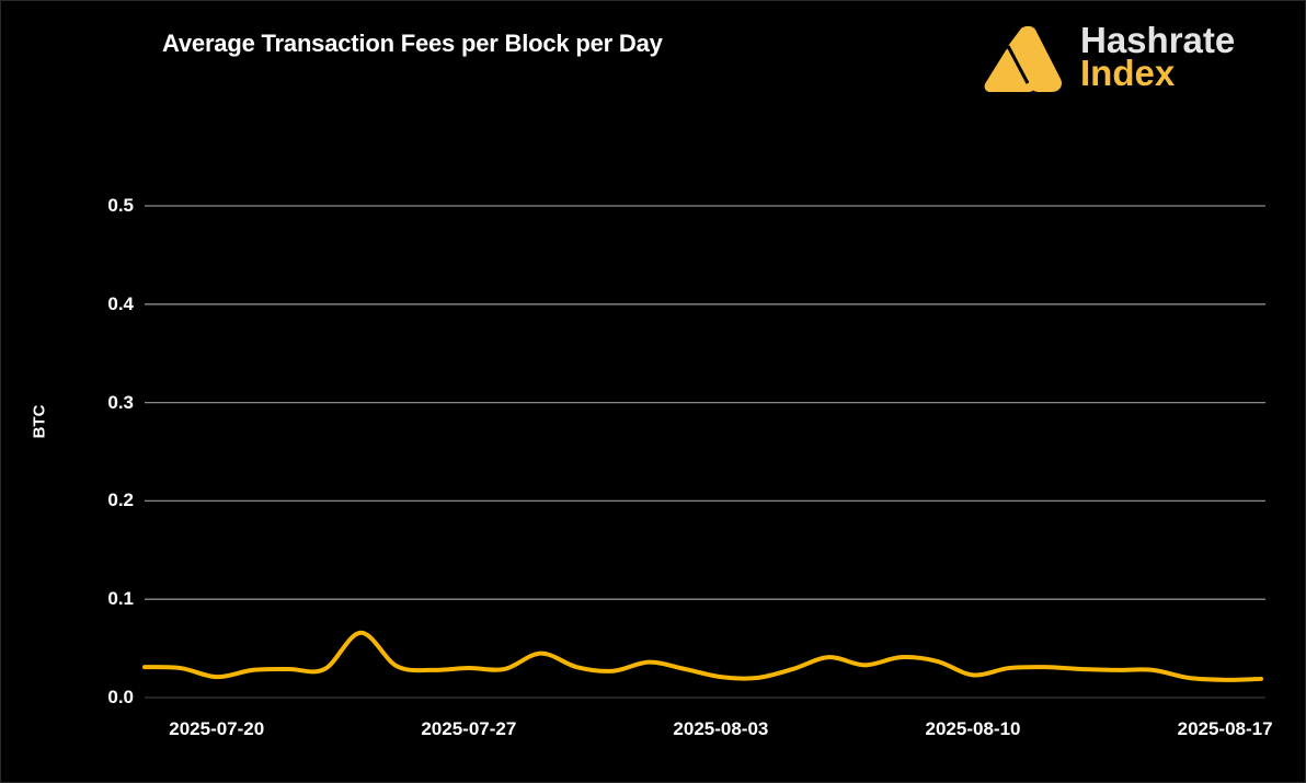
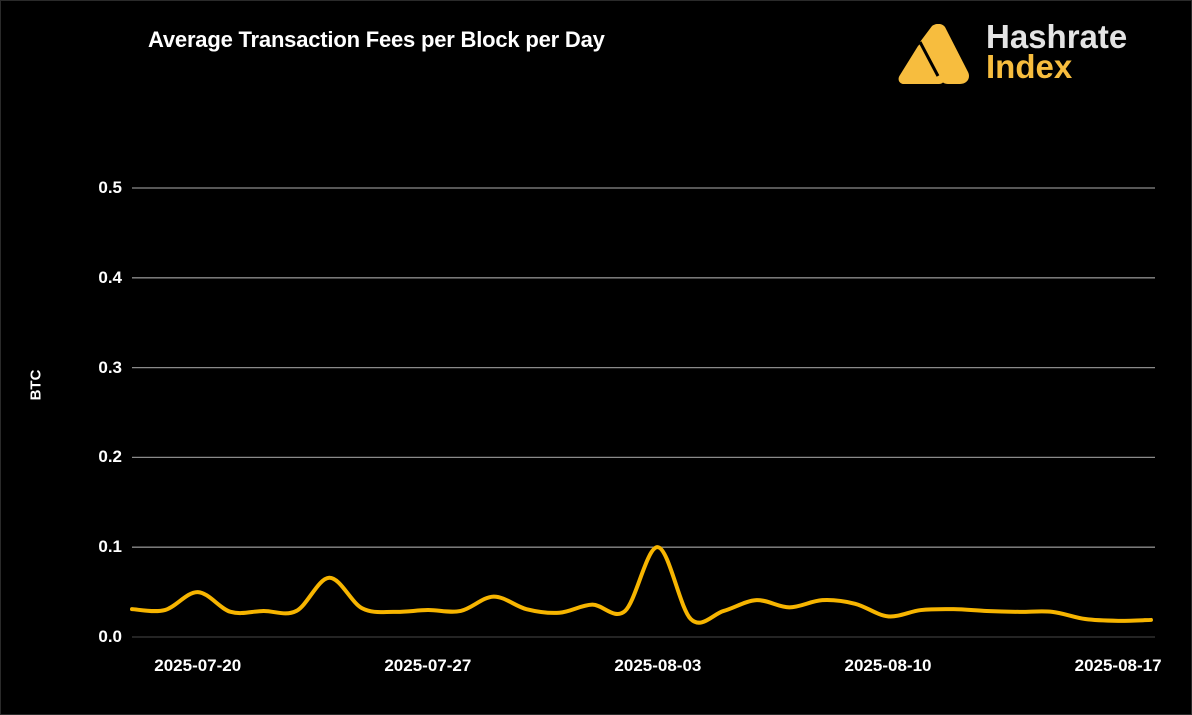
2025-07-20: 0.02 -> 0.05
2025-08-03: 0.02 -> 0.10
